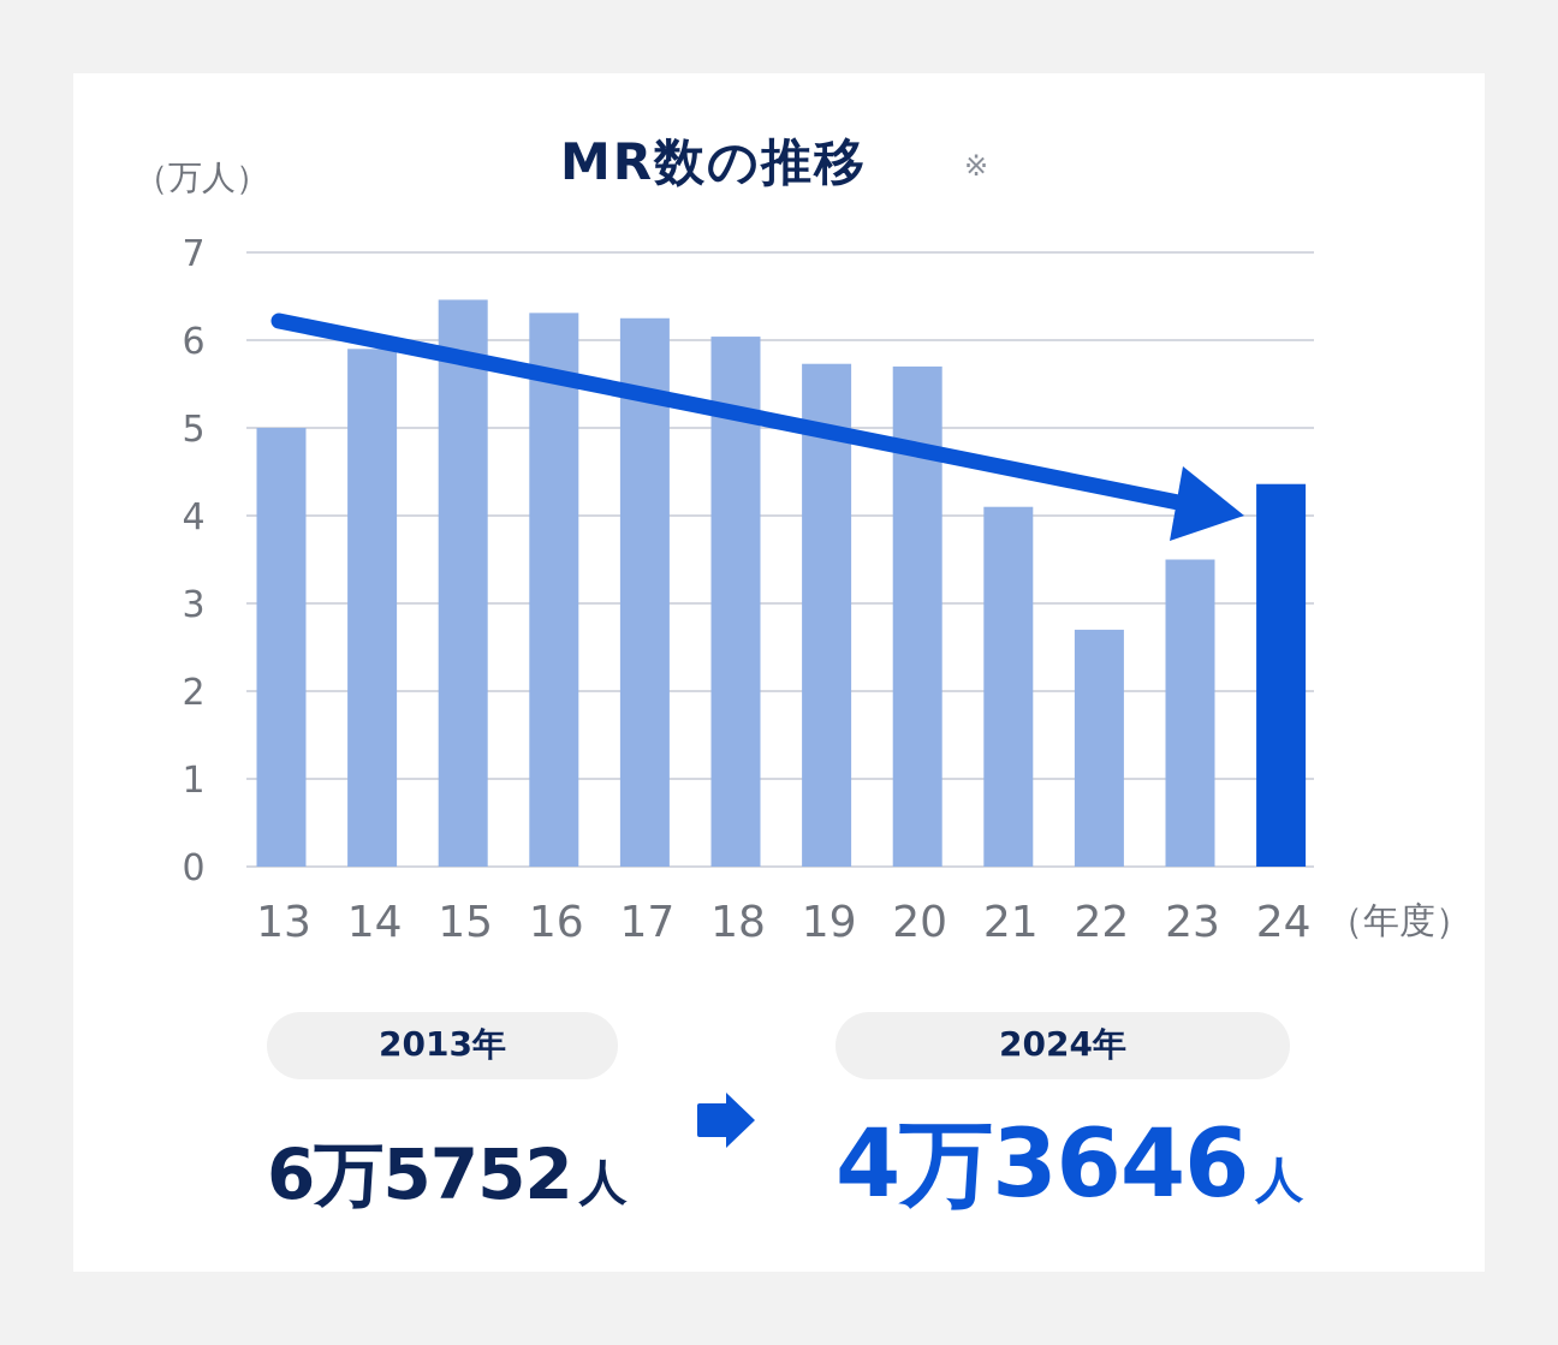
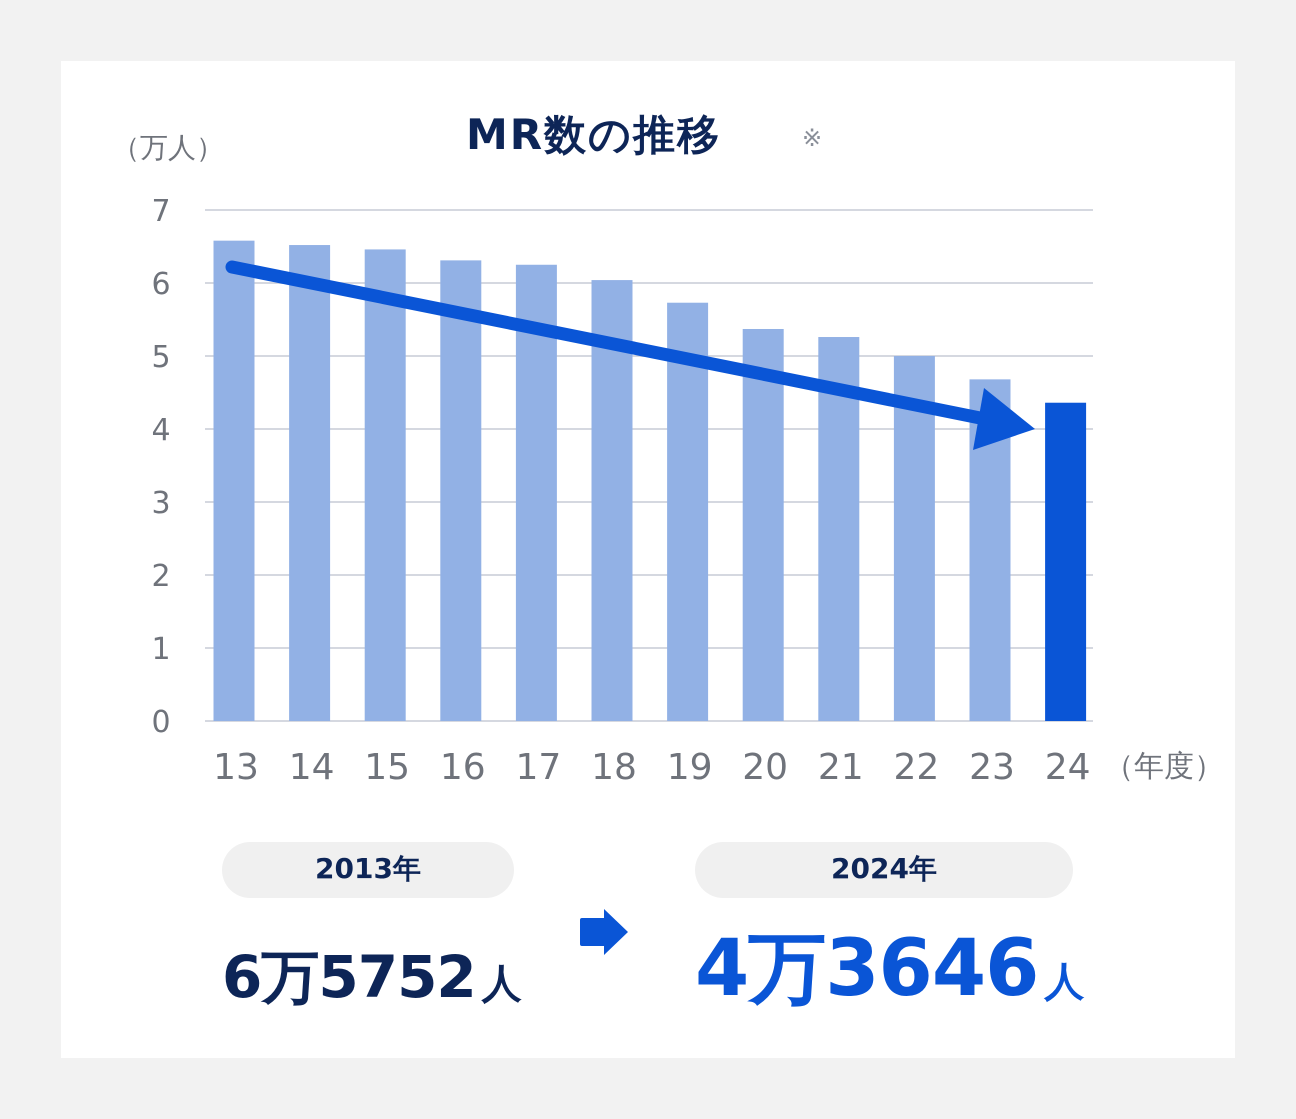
13: 5.0 -> 6.6
14: 5.9 -> 6.5
20: 5.7 -> 5.4
21: 4.1 -> 5.3
22: 2.7 -> 5.0
23: 3.5 -> 4.7
